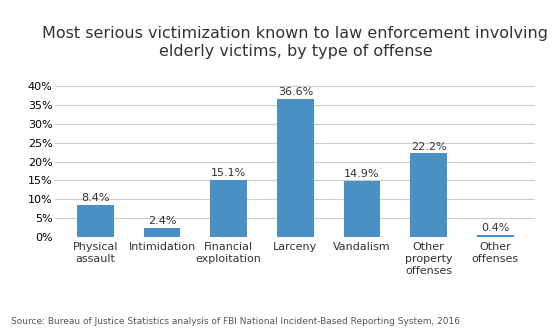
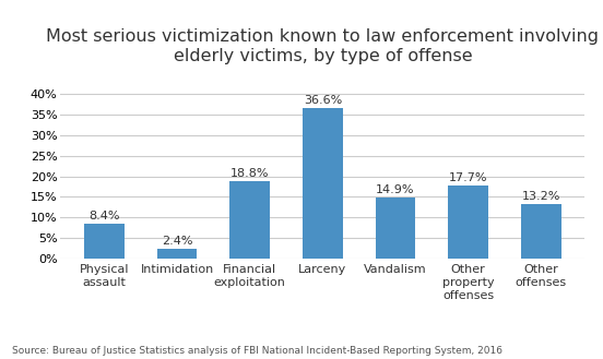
Financial exploitation: 15.1% -> 18.8%
Other property offenses: 22.2% -> 17.7%
Other offenses: 0.4% -> 13.2%
